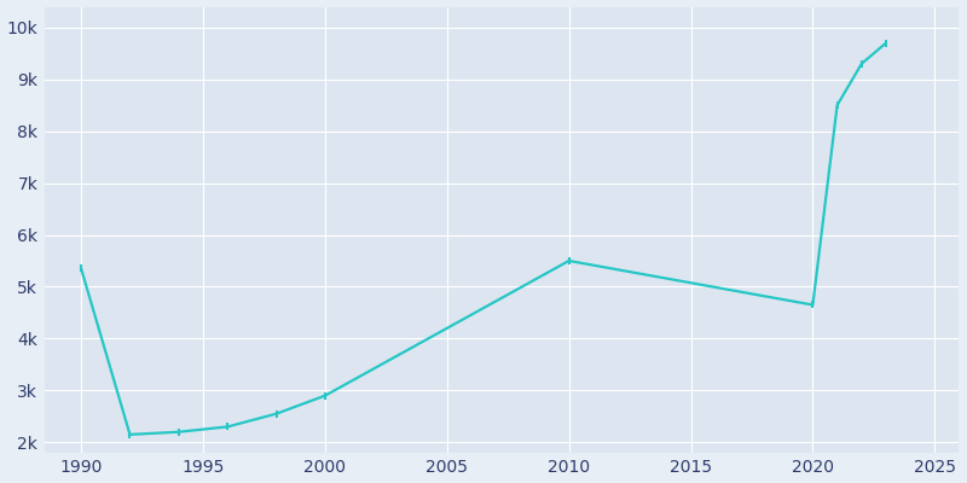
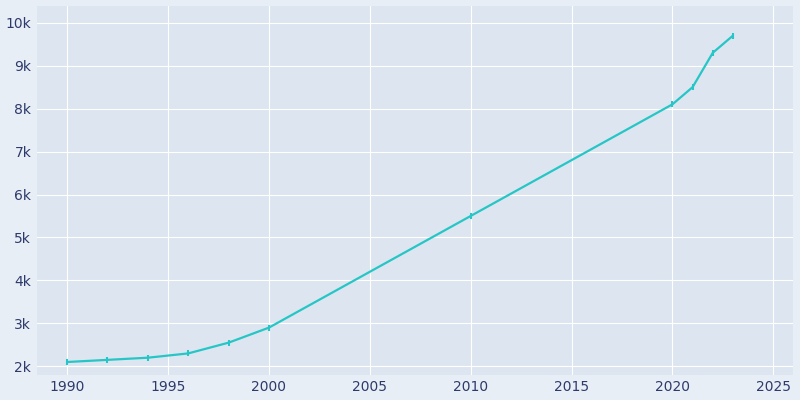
1990: 5.35k -> 2.10k
2020: 4.65k -> 8.10k
